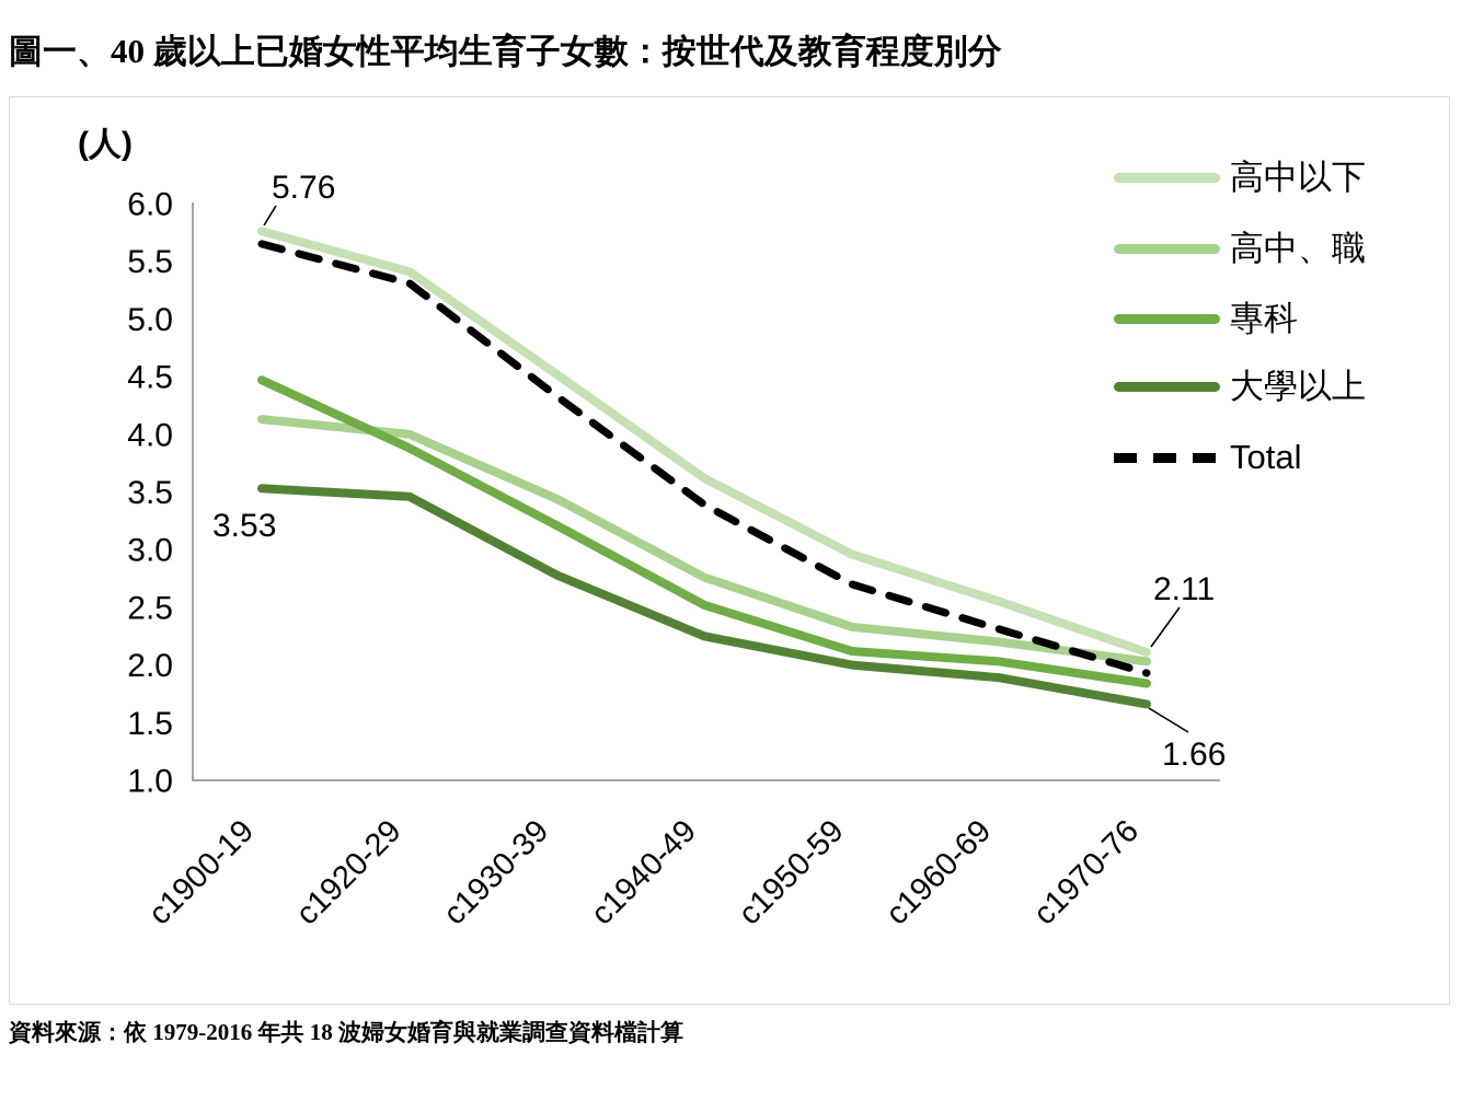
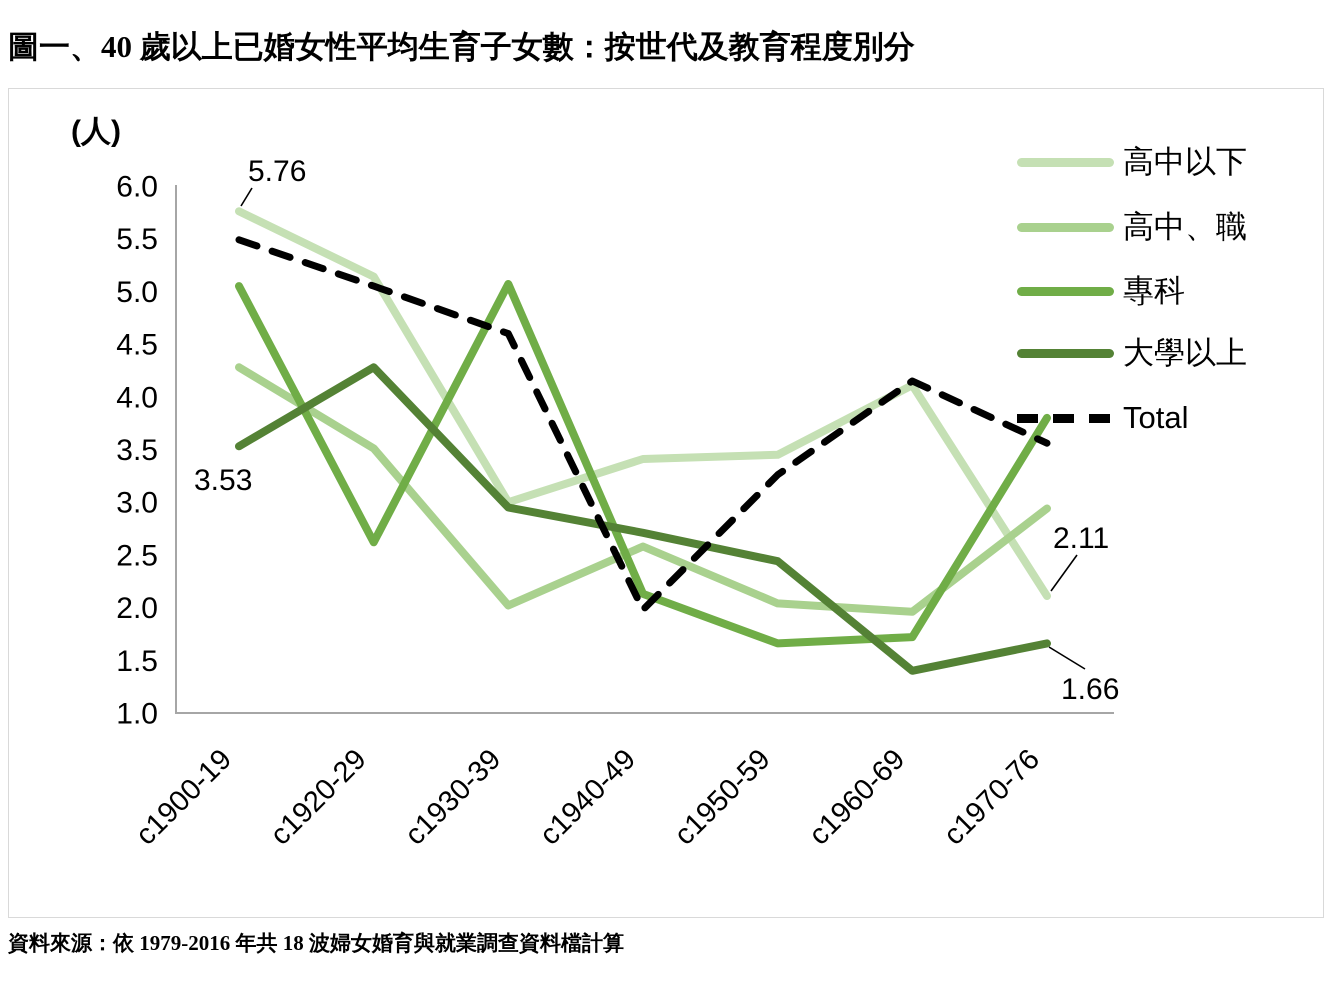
高中、職/c1900-19: 4.13 -> 4.28
專科/c1900-19: 4.47 -> 5.05
Total/c1900-19: 5.65 -> 5.49
高中以下/c1920-29: 5.41 -> 5.14
高中、職/c1920-29: 4.00 -> 3.51
專科/c1920-29: 3.88 -> 2.62
大學以上/c1920-29: 3.46 -> 4.28
Total/c1920-29: 5.31 -> 5.05
高中以下/c1930-39: 4.52 -> 3.00
高中、職/c1930-39: 3.44 -> 2.02
專科/c1930-39: 3.21 -> 5.07
大學以上/c1930-39: 2.78 -> 2.95
Total/c1930-39: 4.33 -> 4.60
高中以下/c1940-49: 3.62 -> 3.41
高中、職/c1940-49: 2.76 -> 2.58
專科/c1940-49: 2.52 -> 2.13
大學以上/c1940-49: 2.25 -> 2.71
Total/c1940-49: 3.39 -> 1.98
高中以下/c1950-59: 2.96 -> 3.45
高中、職/c1950-59: 2.33 -> 2.04
專科/c1950-59: 2.12 -> 1.66
大學以上/c1950-59: 2.00 -> 2.44
Total/c1950-59: 2.70 -> 3.26
高中以下/c1960-69: 2.55 -> 4.11
高中、職/c1960-69: 2.20 -> 1.96
專科/c1960-69: 2.03 -> 1.72
大學以上/c1960-69: 1.89 -> 1.40
Total/c1960-69: 2.31 -> 4.15
高中、職/c1970-76: 2.03 -> 2.94
專科/c1970-76: 1.84 -> 3.80
Total/c1970-76: 1.93 -> 3.56
